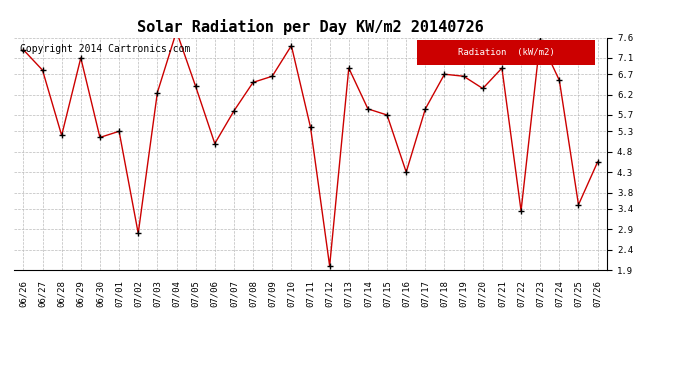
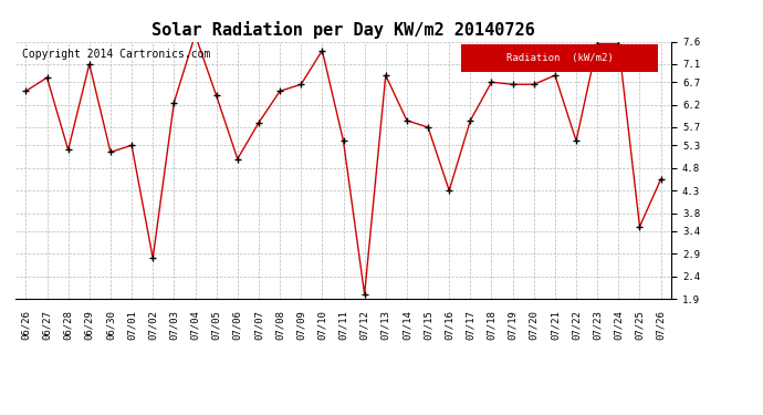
06/26: 7.30 -> 6.50
07/20: 6.35 -> 6.65
07/22: 3.35 -> 5.40
07/24: 6.55 -> 7.55
